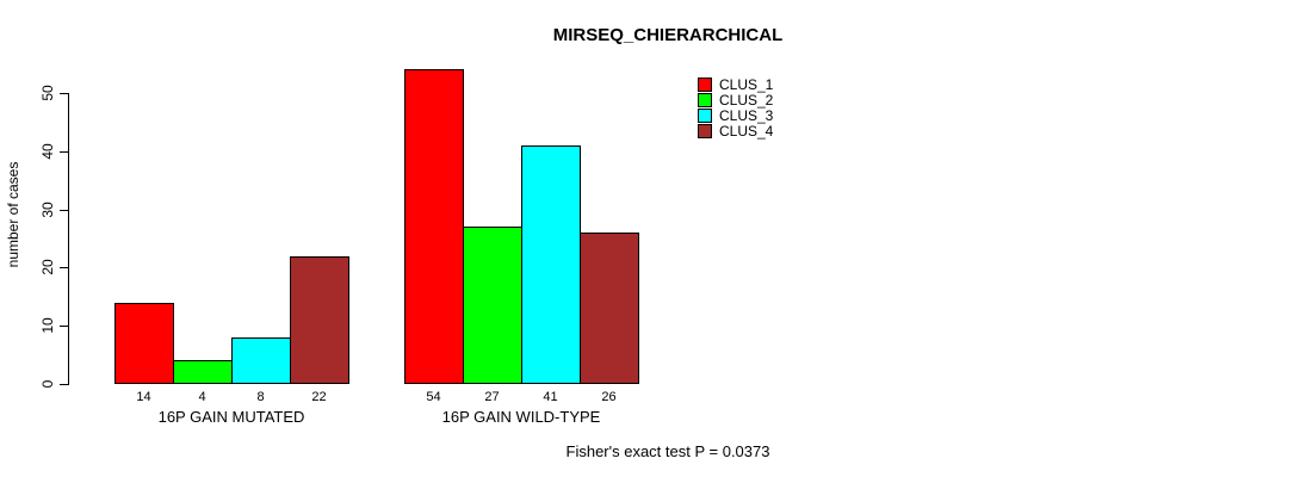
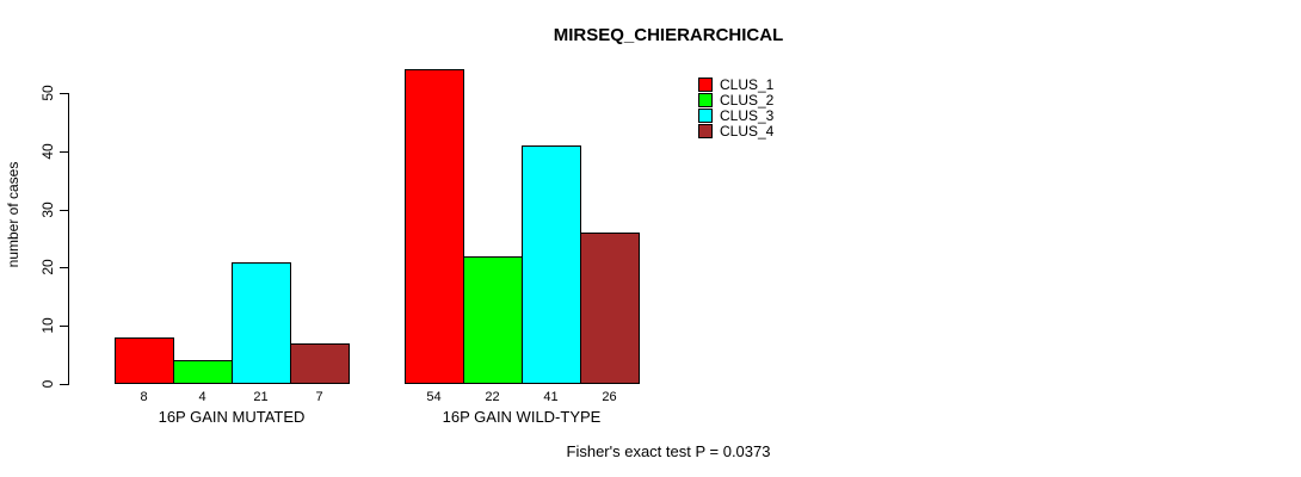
CLUS_1/16P GAIN MUTATED: 14 -> 8
CLUS_3/16P GAIN MUTATED: 8 -> 21
CLUS_4/16P GAIN MUTATED: 22 -> 7
CLUS_2/16P GAIN WILD-TYPE: 27 -> 22
